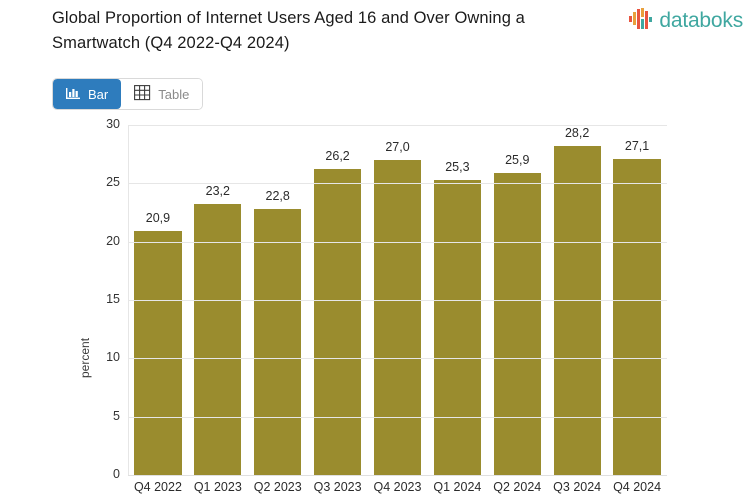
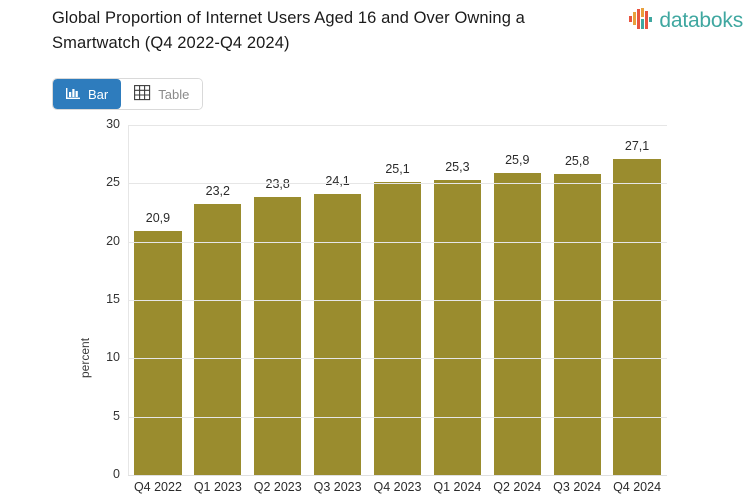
Q2 2023: 22,8 -> 23,8
Q3 2023: 26,2 -> 24,1
Q4 2023: 27,0 -> 25,1
Q3 2024: 28,2 -> 25,8
